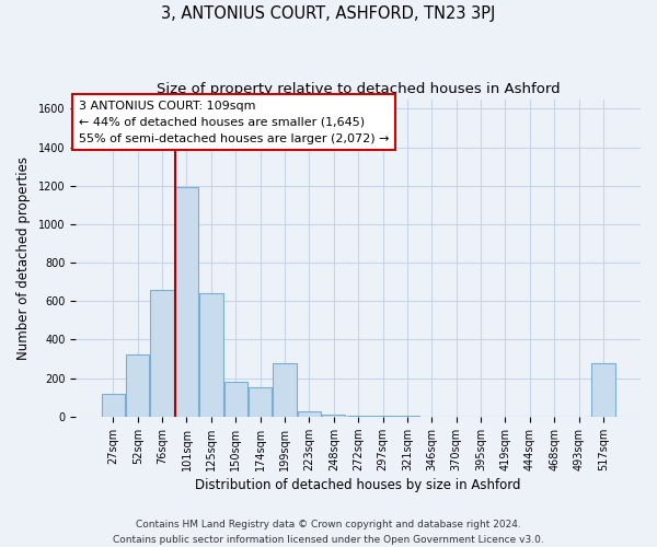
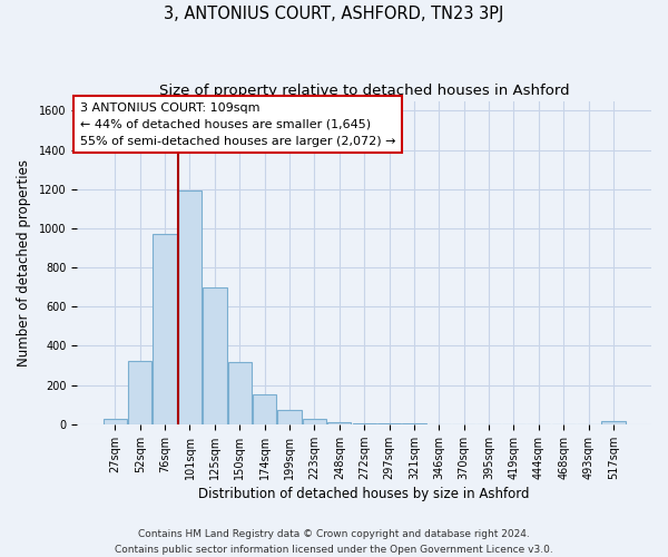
27sqm: 120 -> 20
76sqm: 660 -> 970
125sqm: 640 -> 700
150sqm: 180 -> 320
199sqm: 280 -> 80
517sqm: 280 -> 20
